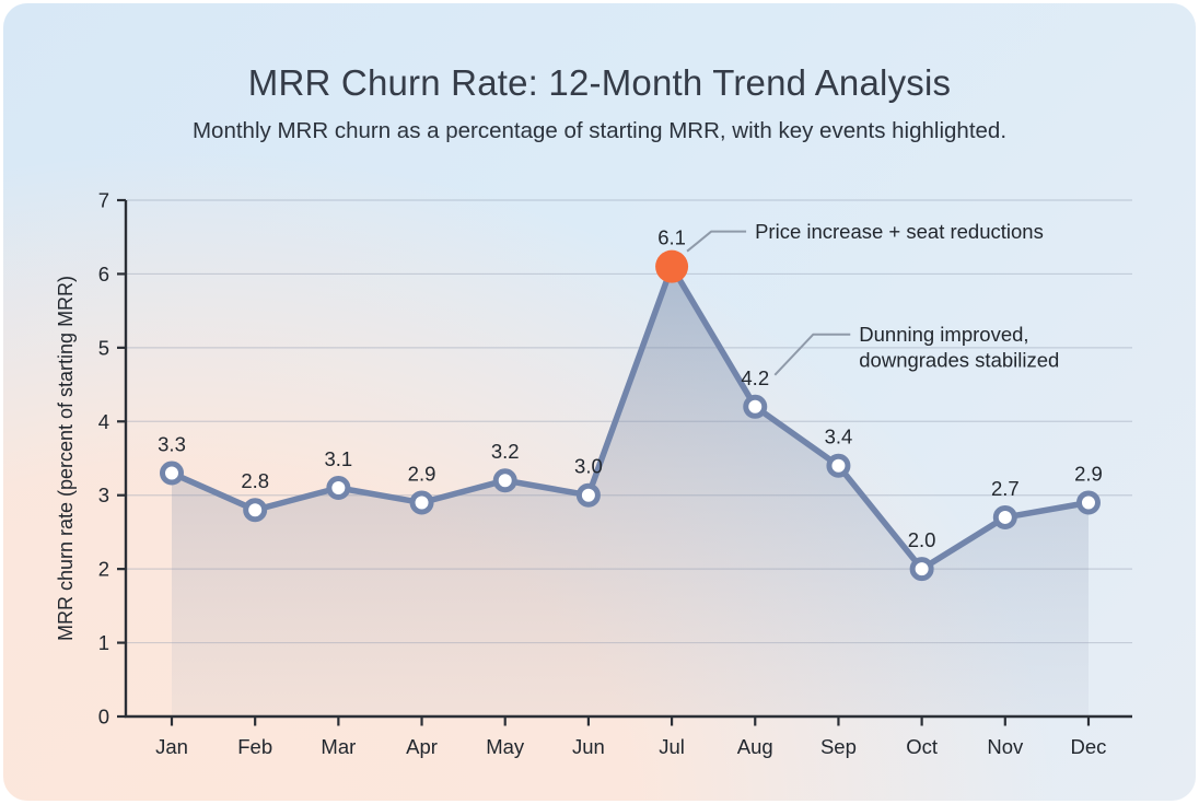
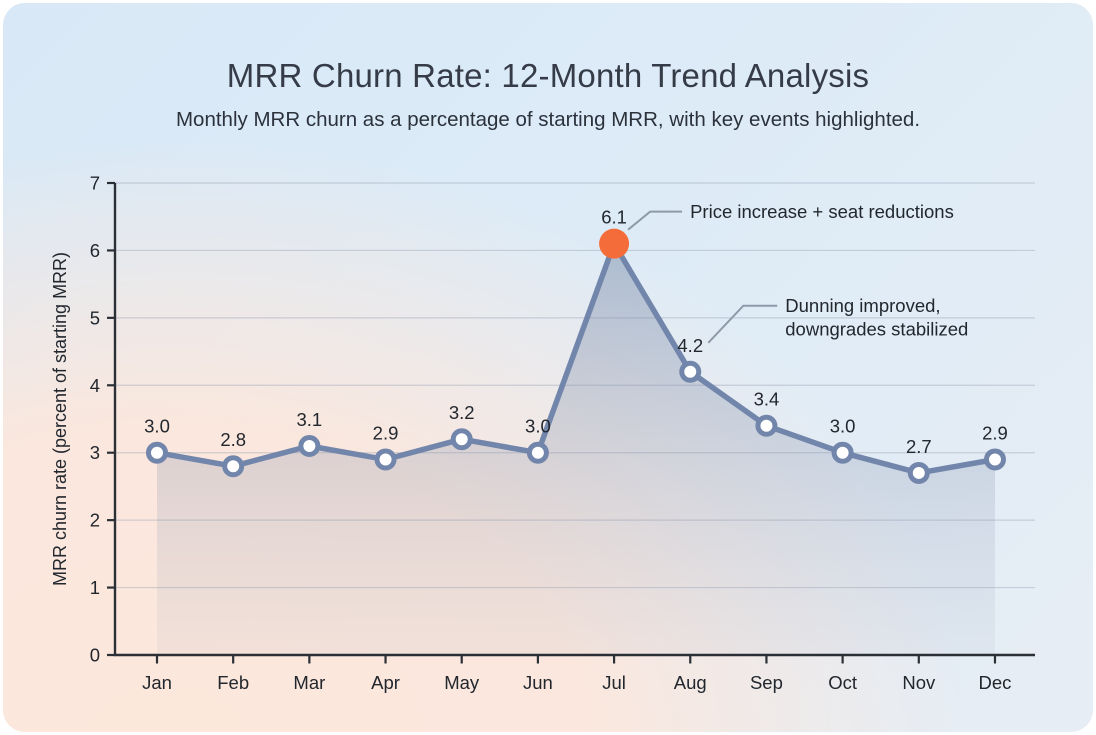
Jan: 3.3 -> 3.0
Oct: 2.0 -> 3.0
